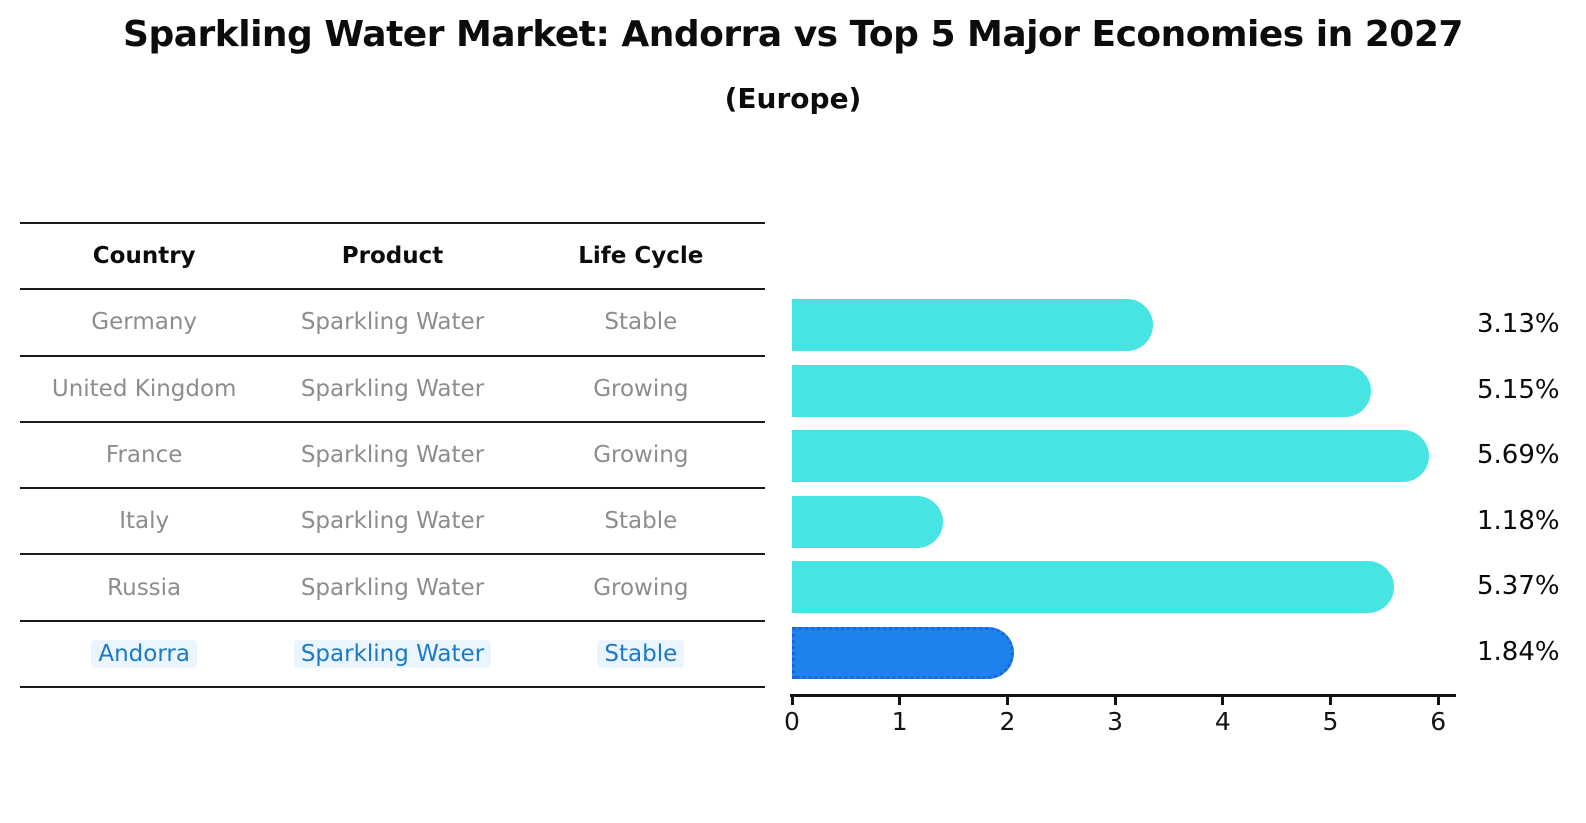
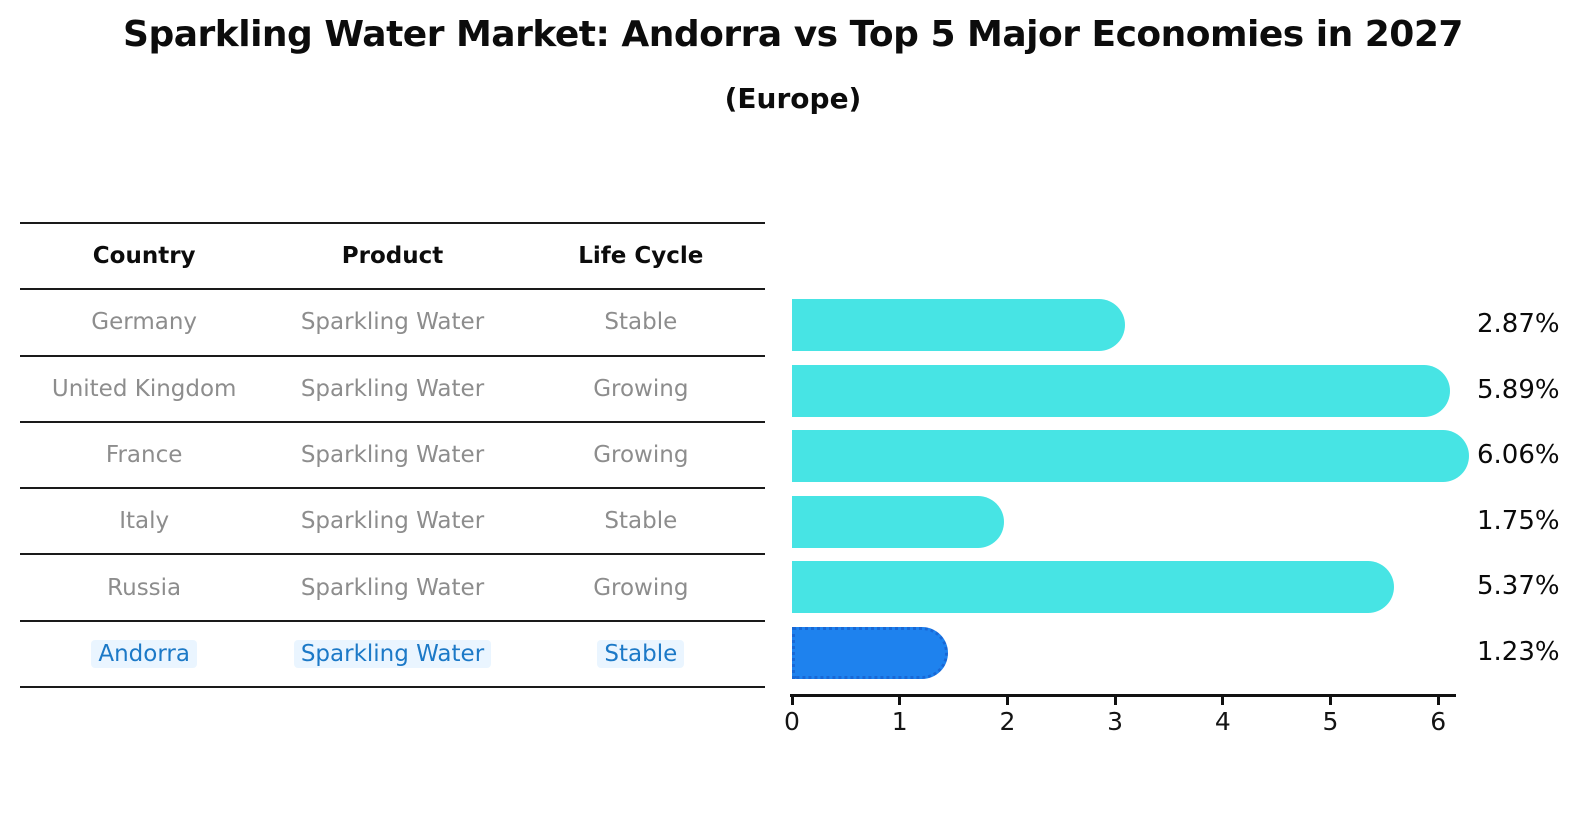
Germany: 3.13% -> 2.87%
United Kingdom: 5.15% -> 5.89%
France: 5.69% -> 6.06%
Italy: 1.18% -> 1.75%
Andorra: 1.84% -> 1.23%
